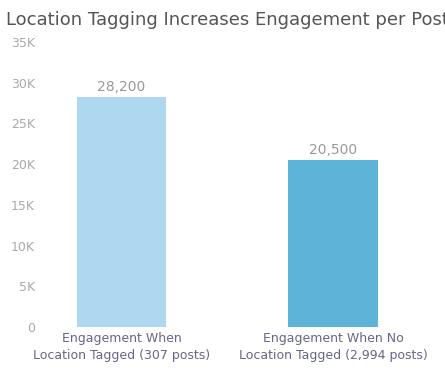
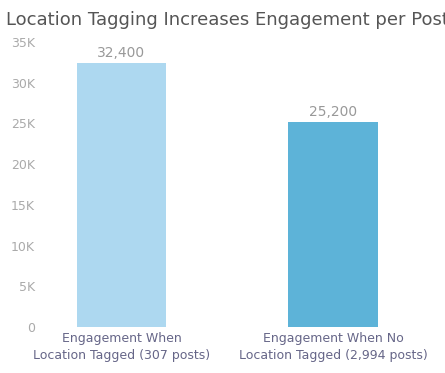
Engagement When Location Tagged (307 posts): 28,200 -> 32,400
Engagement When No Location Tagged (2,994 posts): 20,500 -> 25,200
